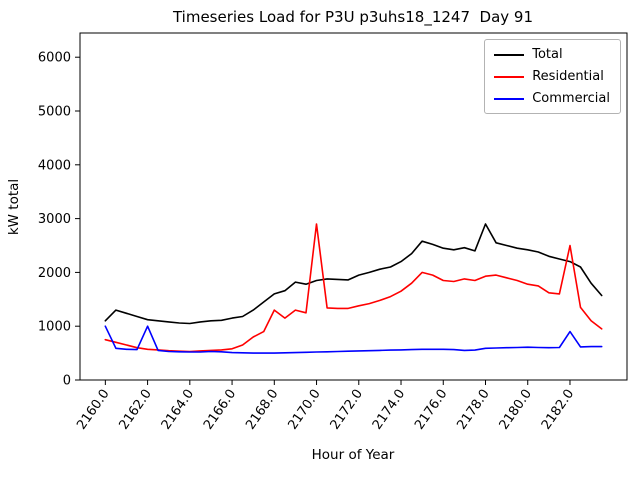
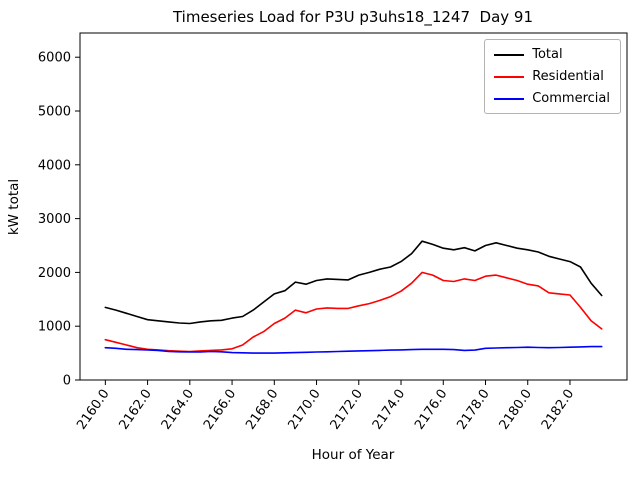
Total/2160.0: 1100 -> 1400
Commercial/2160.0: 1000 -> 600
Commercial/2162.0: 1000 -> 600
Residential/2168.0: 1300 -> 1000
Residential/2170.0: 2900 -> 1300
Total/2178.0: 2900 -> 2500
Residential/2182.0: 2500 -> 1600
Commercial/2182.0: 900 -> 600
